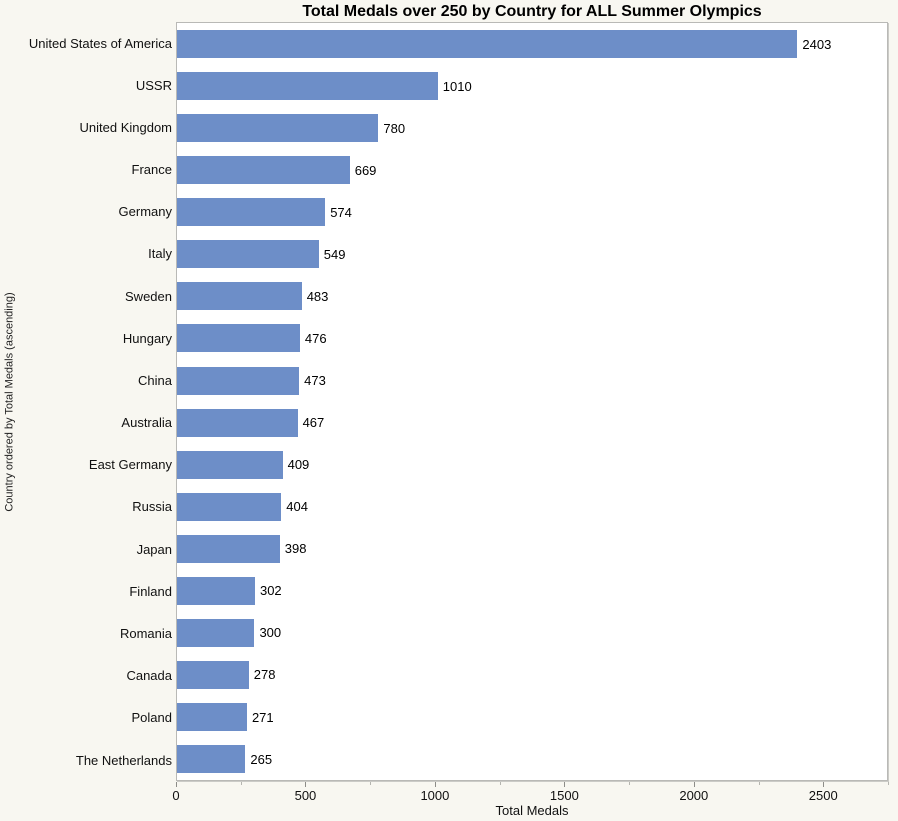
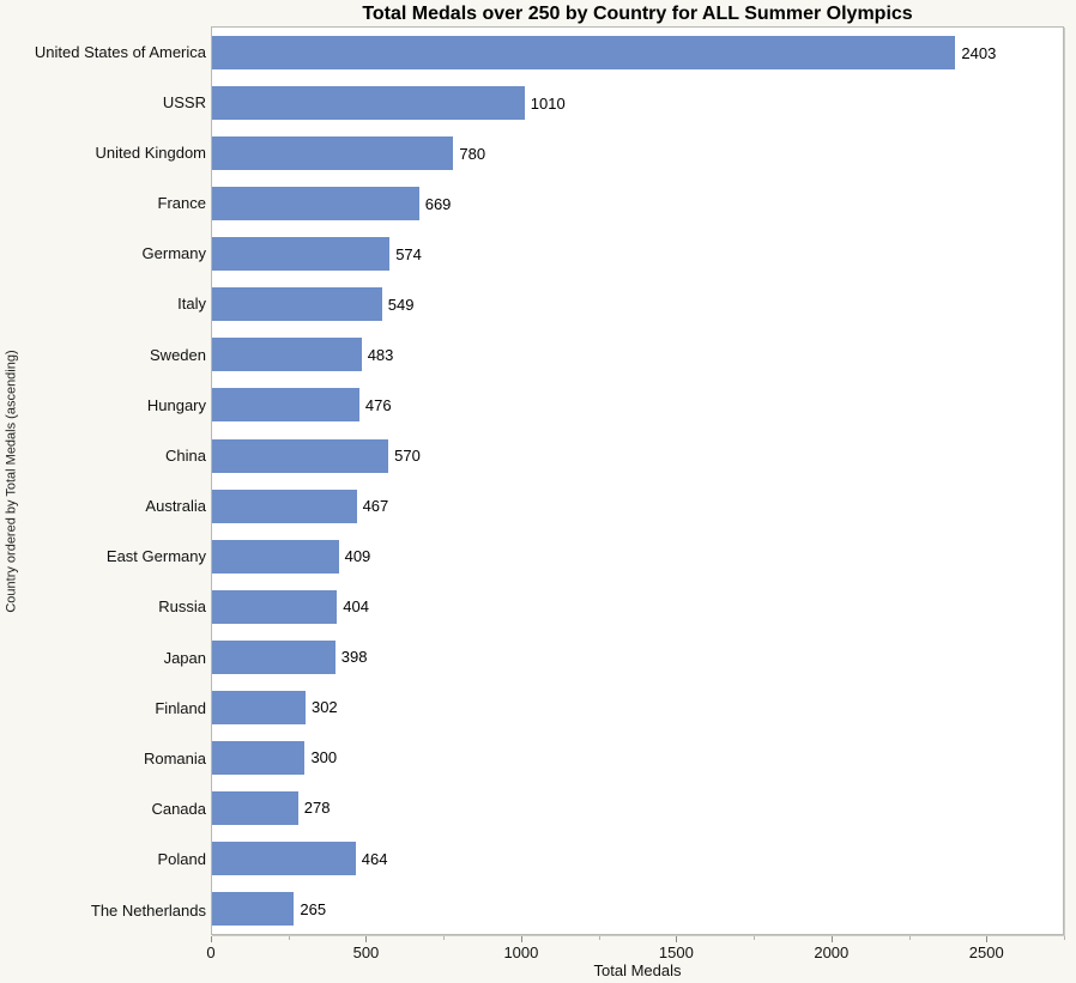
China: 473 -> 570
Poland: 271 -> 464
